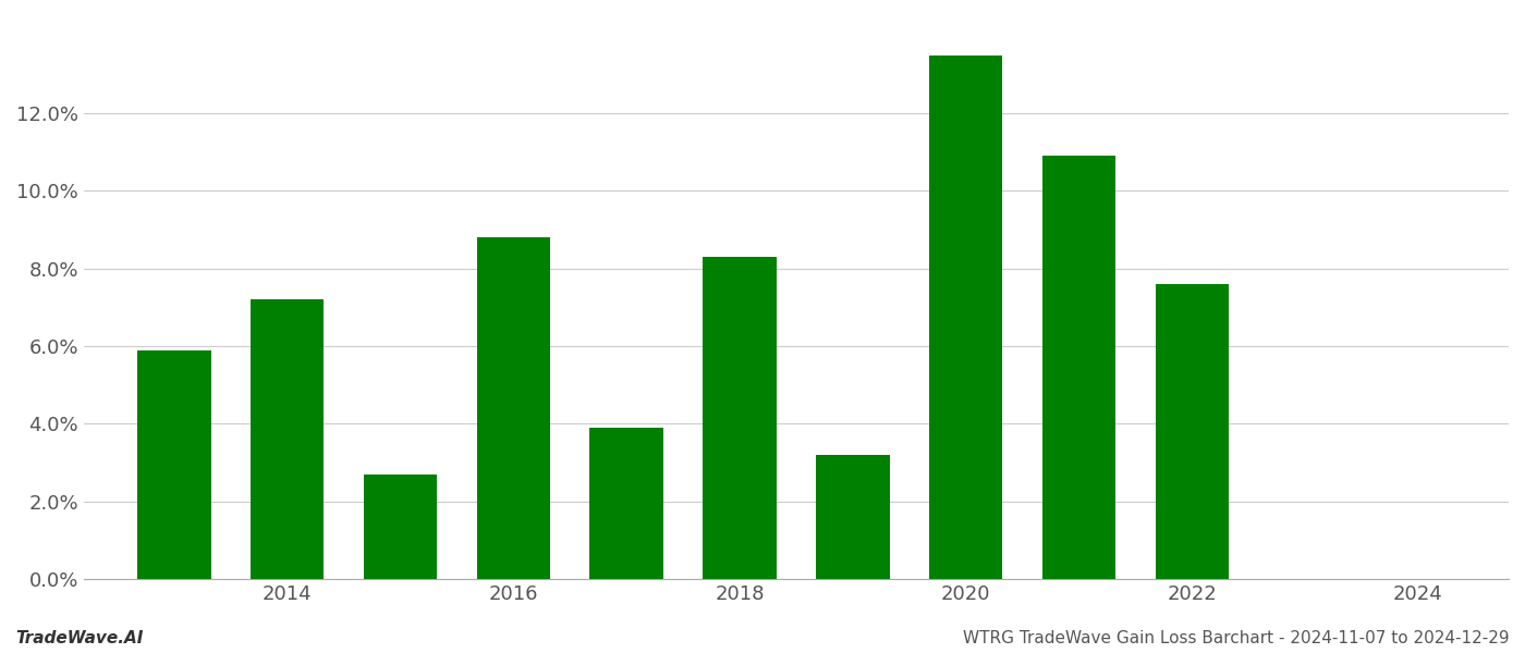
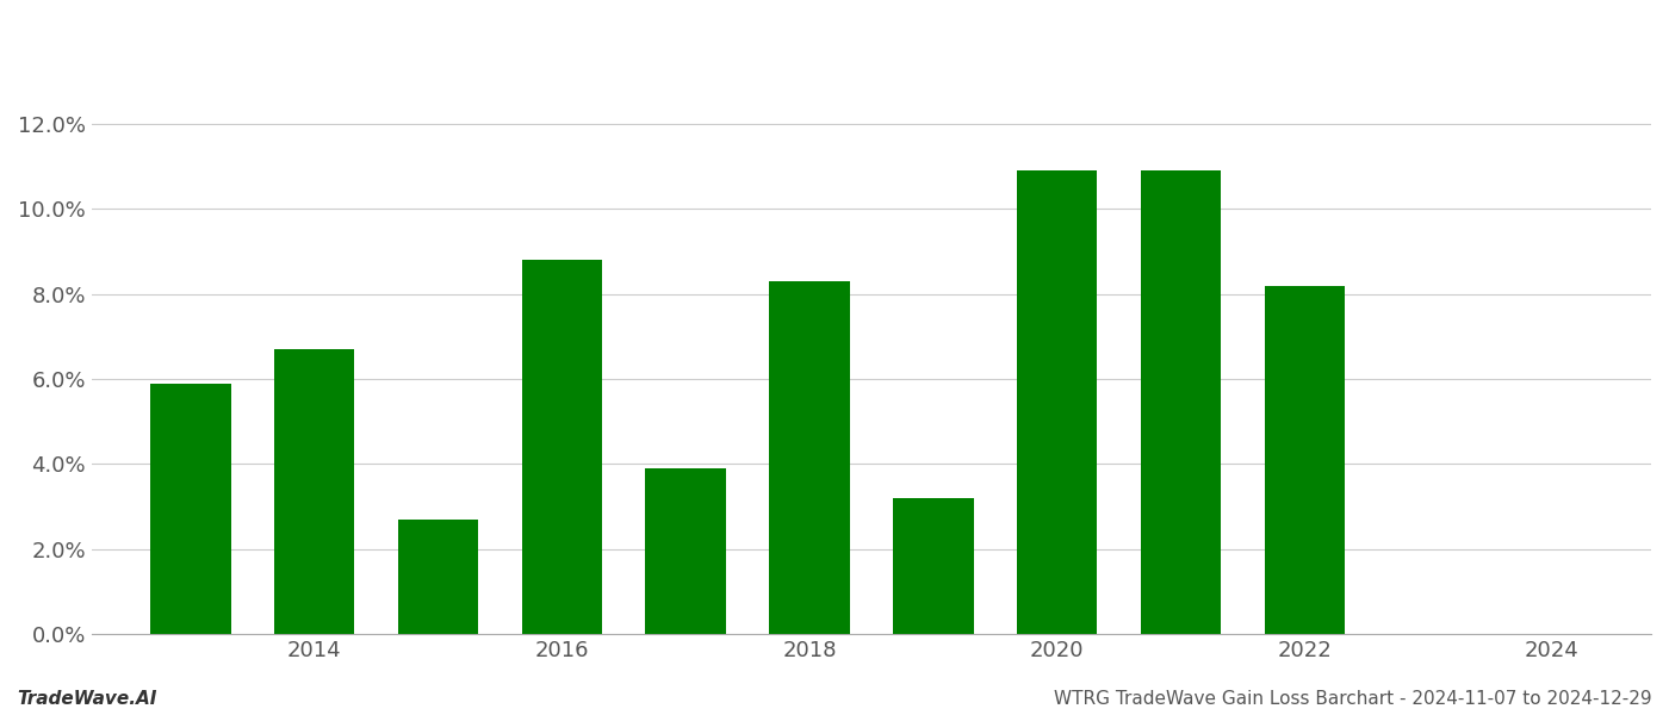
2014: 7.2% -> 6.7%
2020: 13.5% -> 10.9%
2022: 7.6% -> 8.2%
